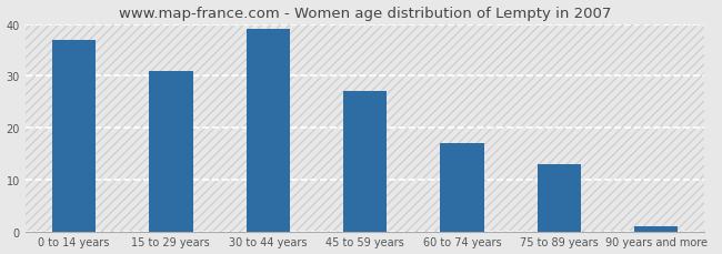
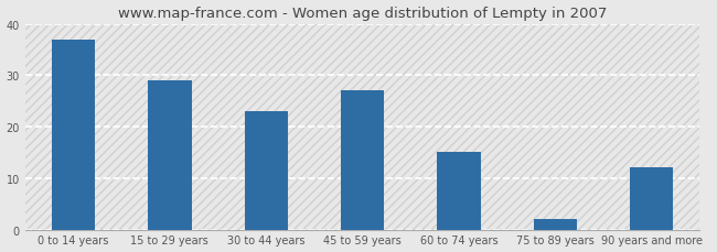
15 to 29 years: 31 -> 29
30 to 44 years: 39 -> 23
60 to 74 years: 17 -> 15
75 to 89 years: 13 -> 2
90 years and more: 1 -> 12
